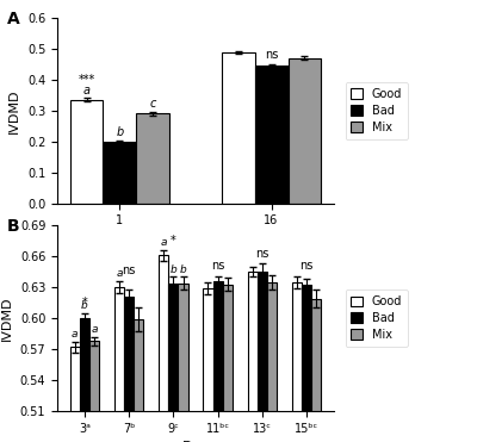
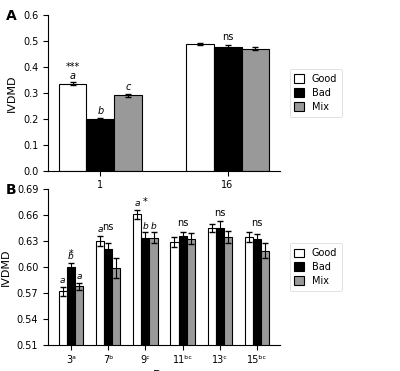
Bad/16: 0.445 -> 0.478
